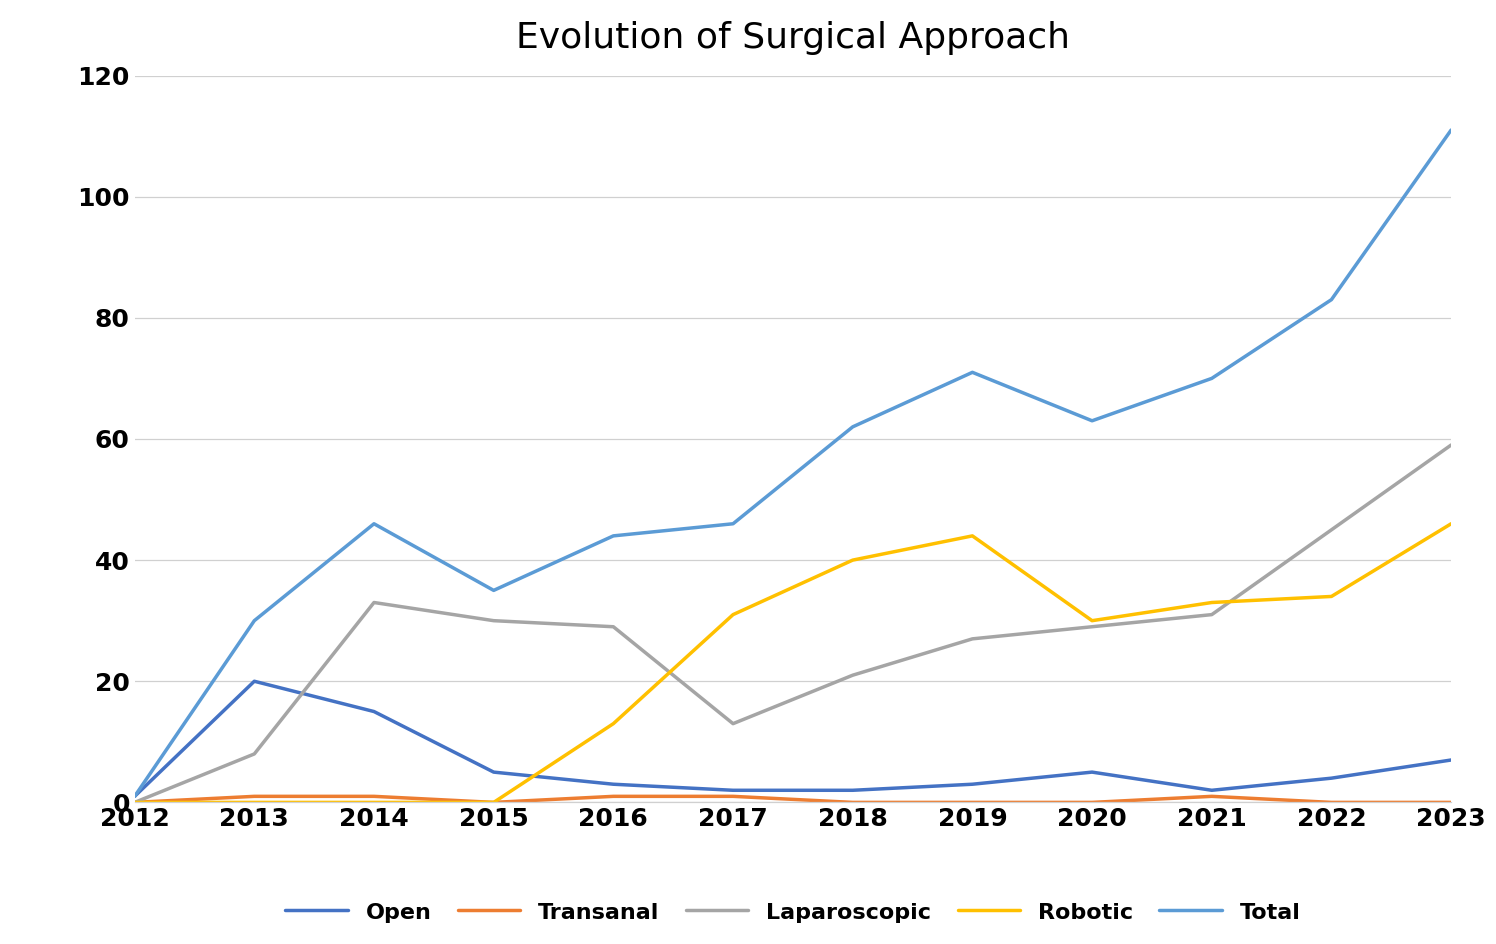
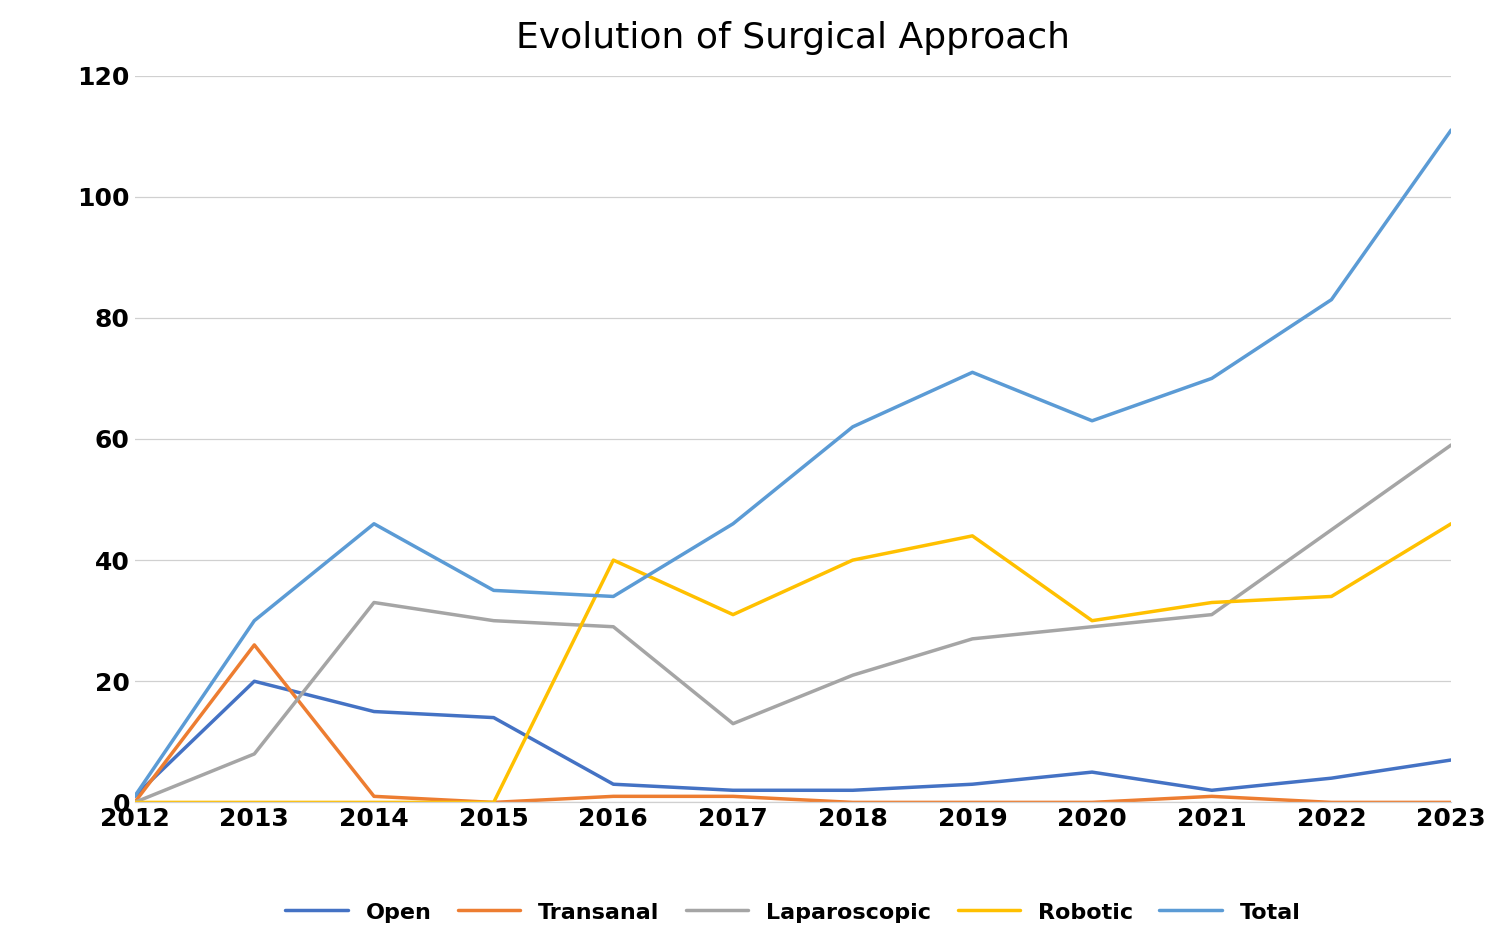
Transanal/2013: 1 -> 26
Open/2015: 5 -> 14
Robotic/2016: 13 -> 40
Total/2016: 44 -> 34
